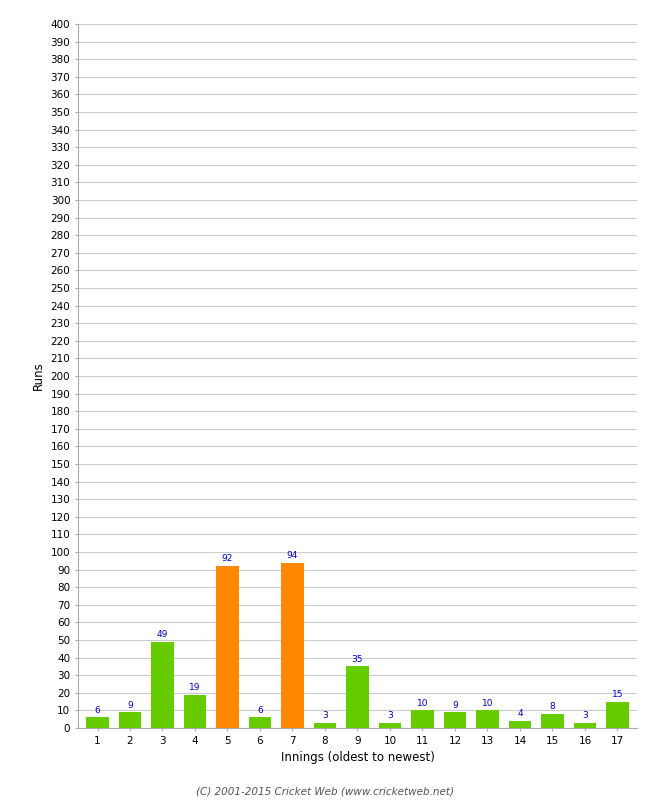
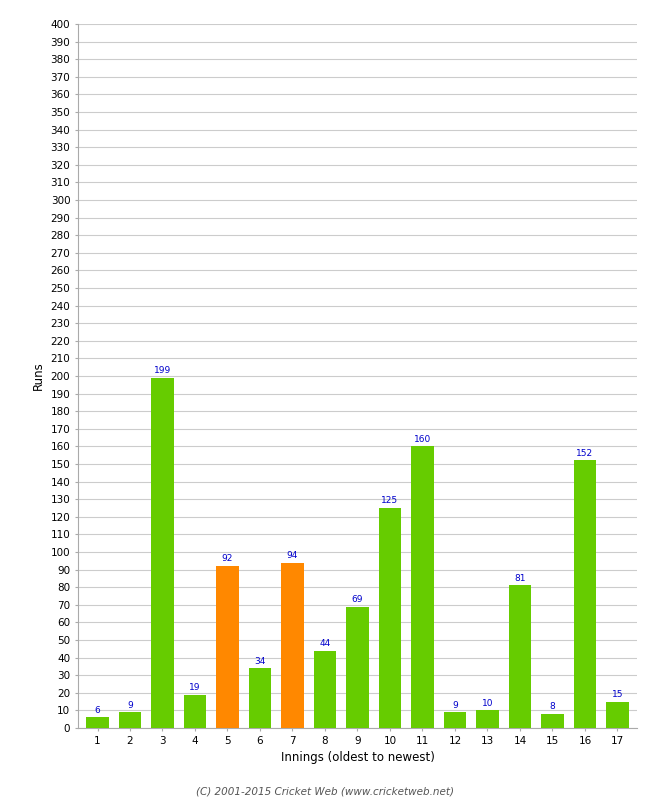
3: 49 -> 199
6: 6 -> 34
8: 3 -> 44
9: 35 -> 69
10: 3 -> 125
11: 10 -> 160
14: 4 -> 81
16: 3 -> 152
